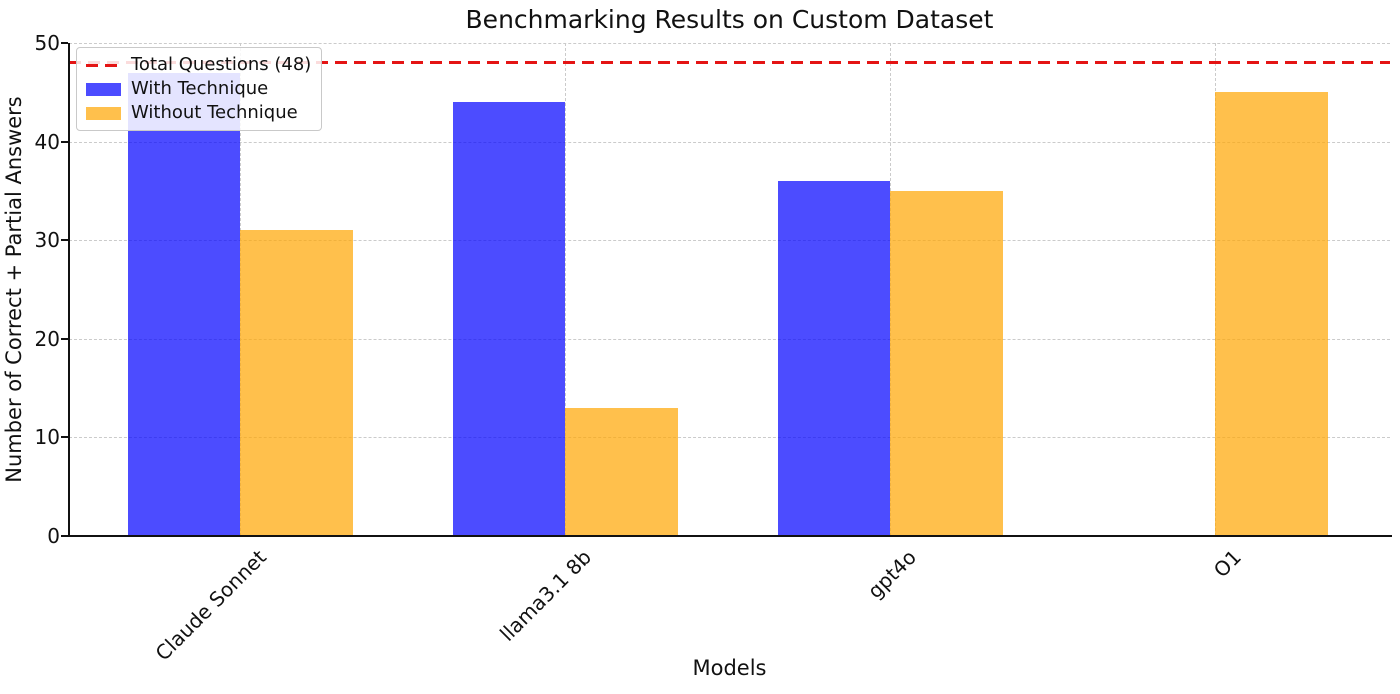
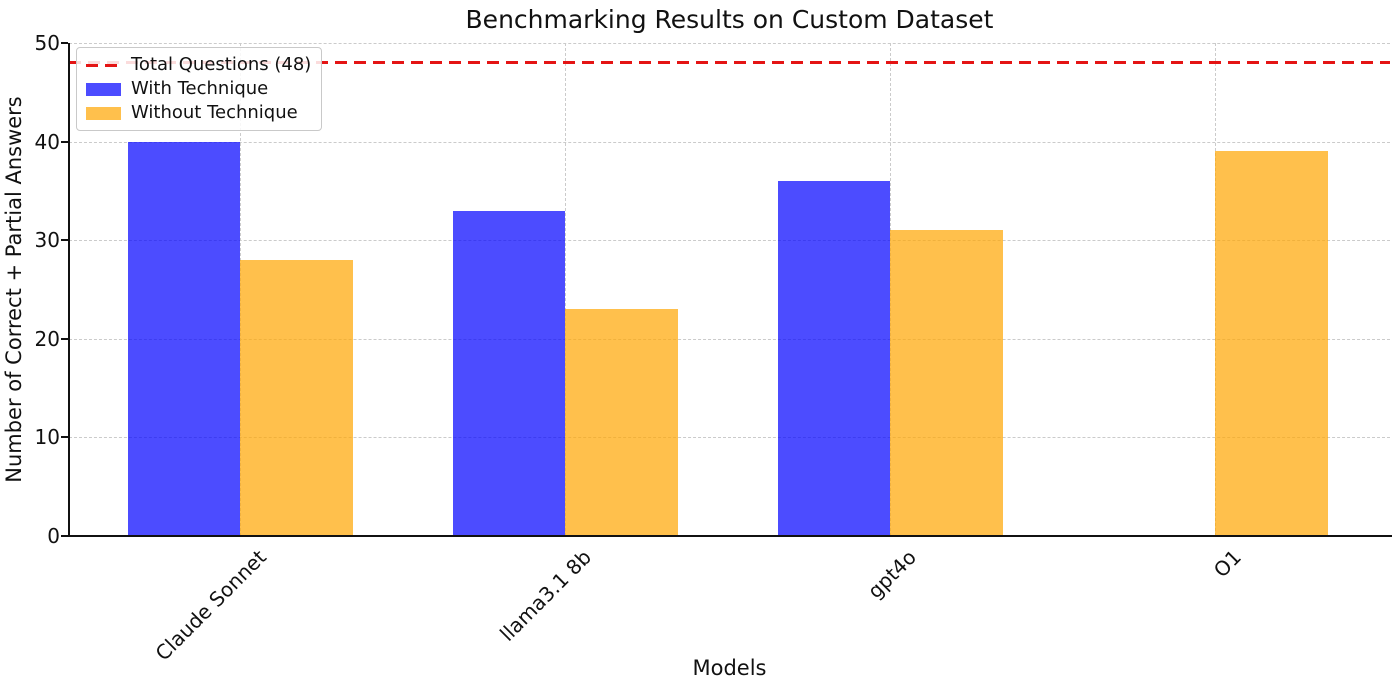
With Technique/Claude Sonnet: 47 -> 40
Without Technique/Claude Sonnet: 31 -> 28
With Technique/llama3.1 8b: 44 -> 33
Without Technique/llama3.1 8b: 13 -> 23
Without Technique/gpt4o: 35 -> 31
Without Technique/O1: 45 -> 39
